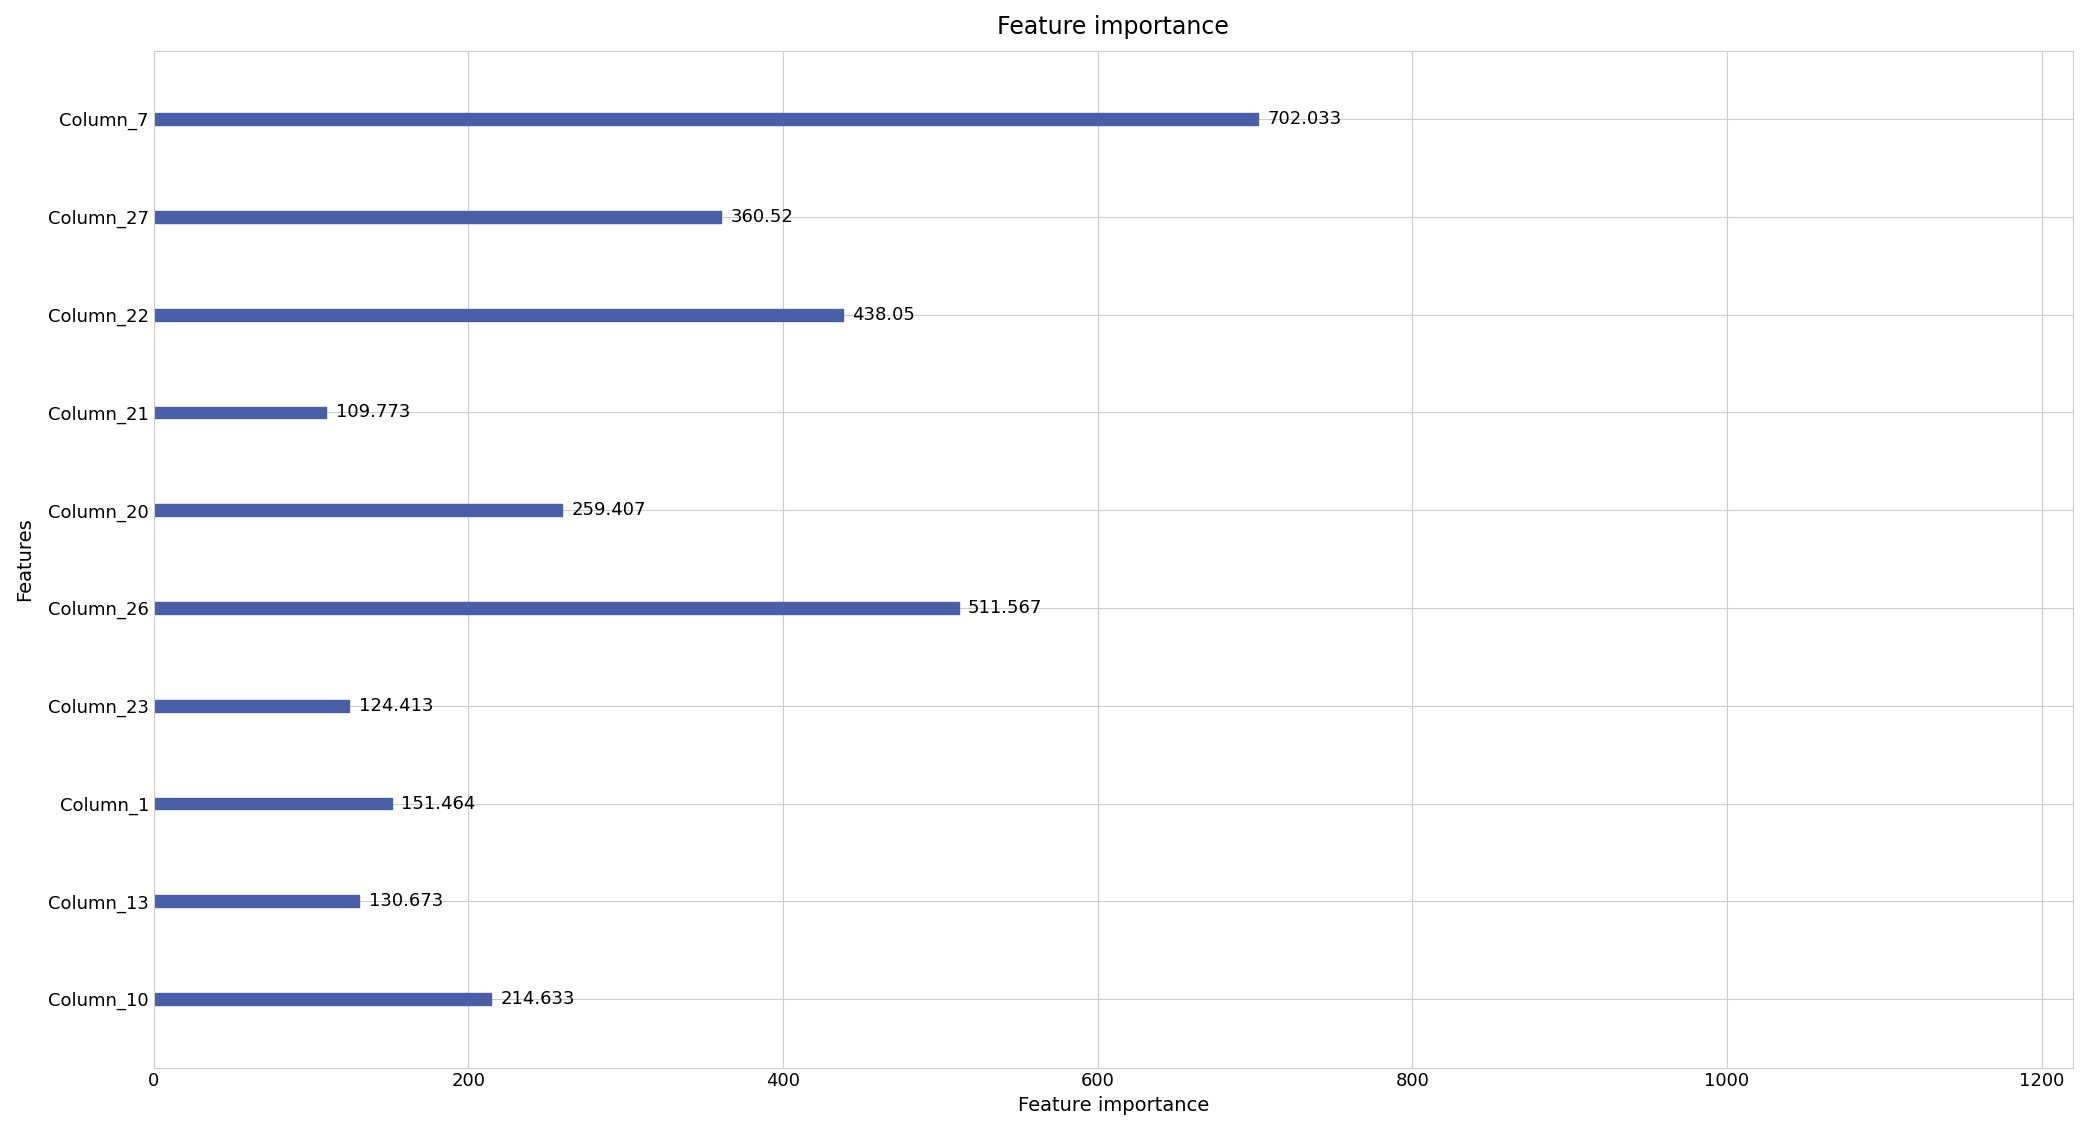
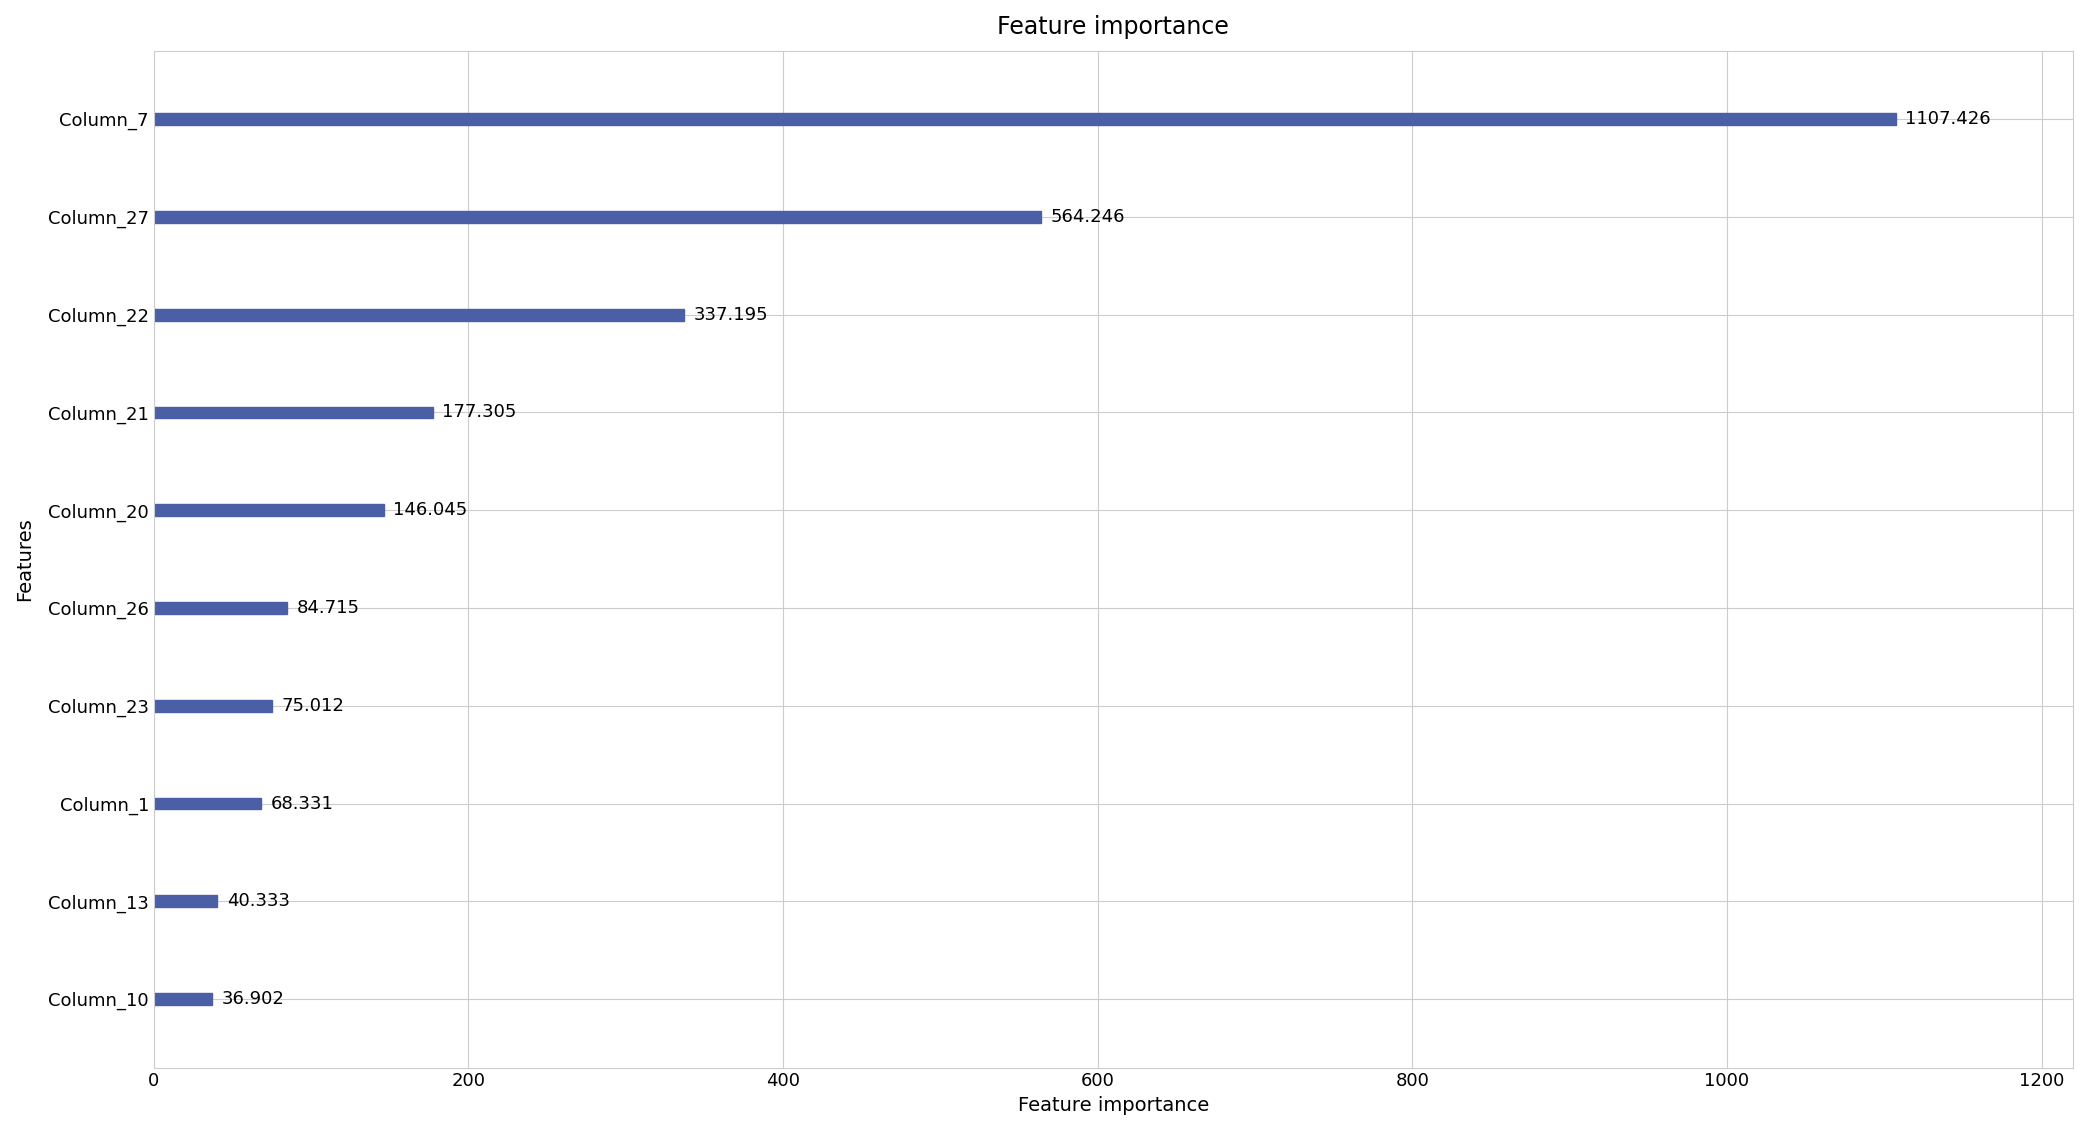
Column_7: 702.033 -> 1107.426
Column_27: 360.52 -> 564.246
Column_22: 438.05 -> 337.195
Column_21: 109.773 -> 177.305
Column_20: 259.407 -> 146.045
Column_26: 511.567 -> 84.715
Column_23: 124.413 -> 75.012
Column_1: 151.464 -> 68.331
Column_13: 130.673 -> 40.333
Column_10: 214.633 -> 36.902
